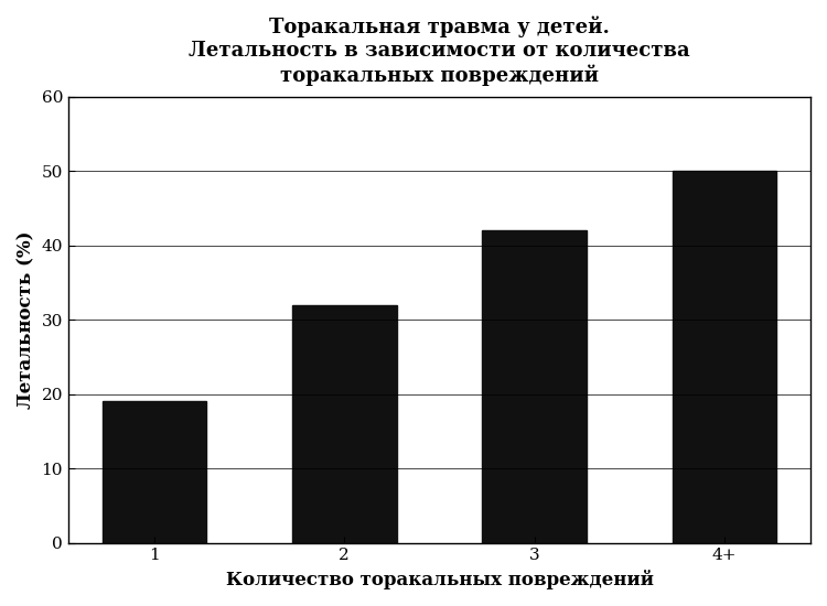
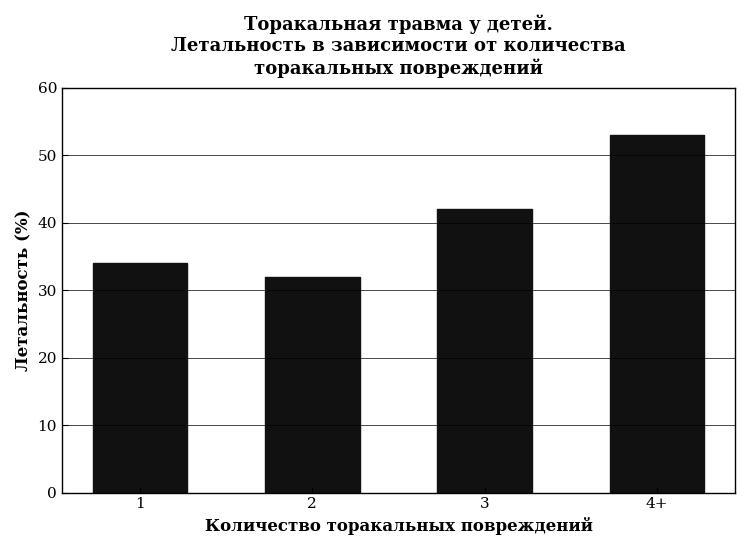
1: 19 -> 34
4+: 50 -> 53
